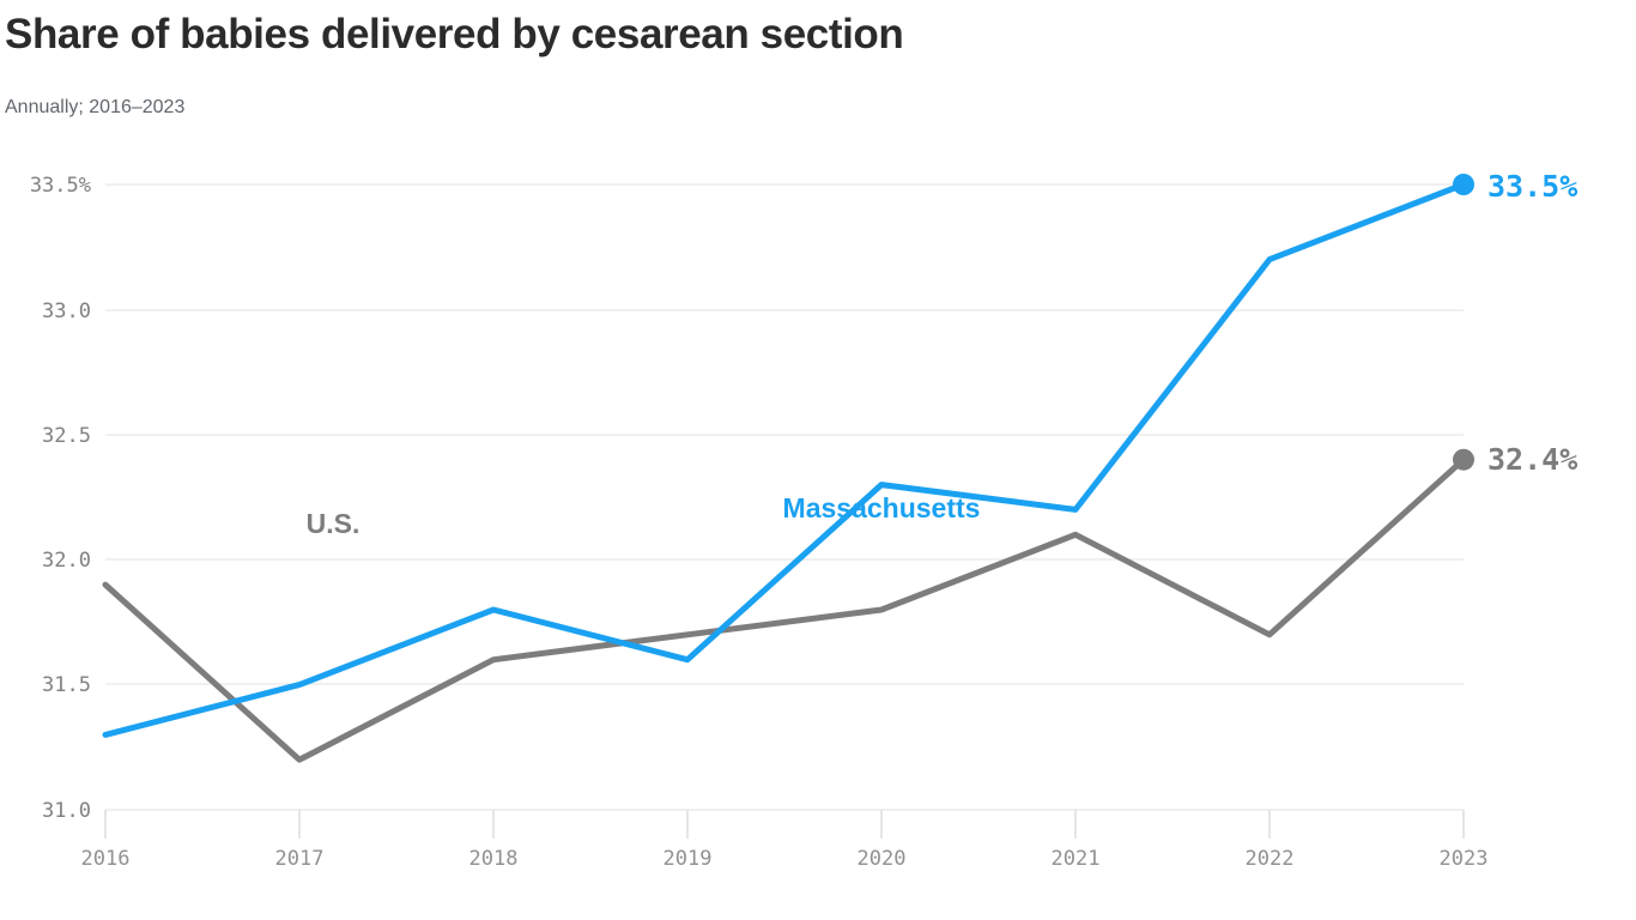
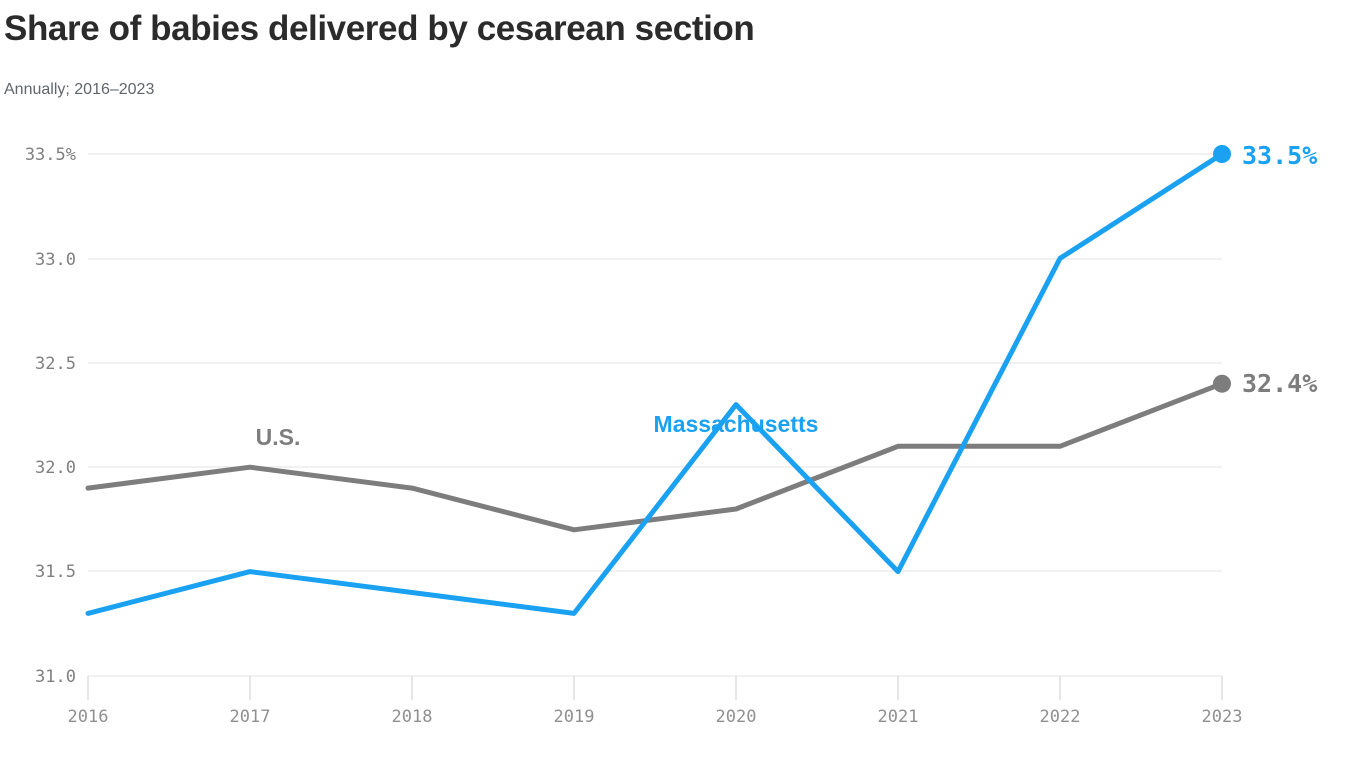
U.S./2017: 31.2% -> 32.0%
Massachusetts/2018: 31.8% -> 31.4%
U.S./2018: 31.6% -> 31.9%
Massachusetts/2019: 31.6% -> 31.3%
Massachusetts/2021: 32.2% -> 31.5%
Massachusetts/2022: 33.2% -> 33.0%
U.S./2022: 31.7% -> 32.1%
